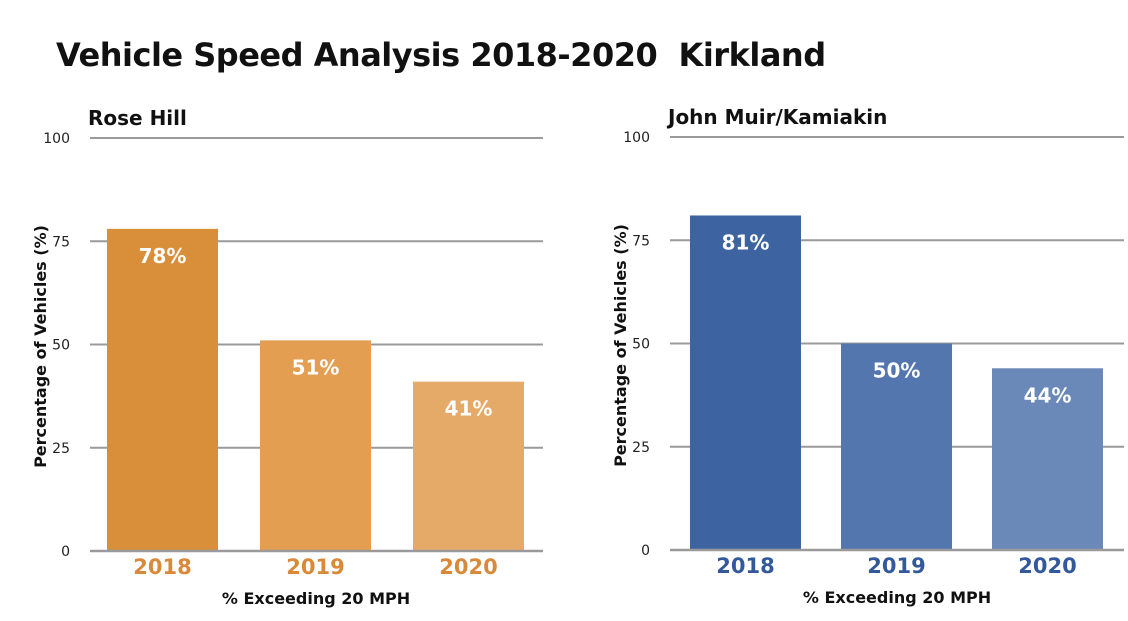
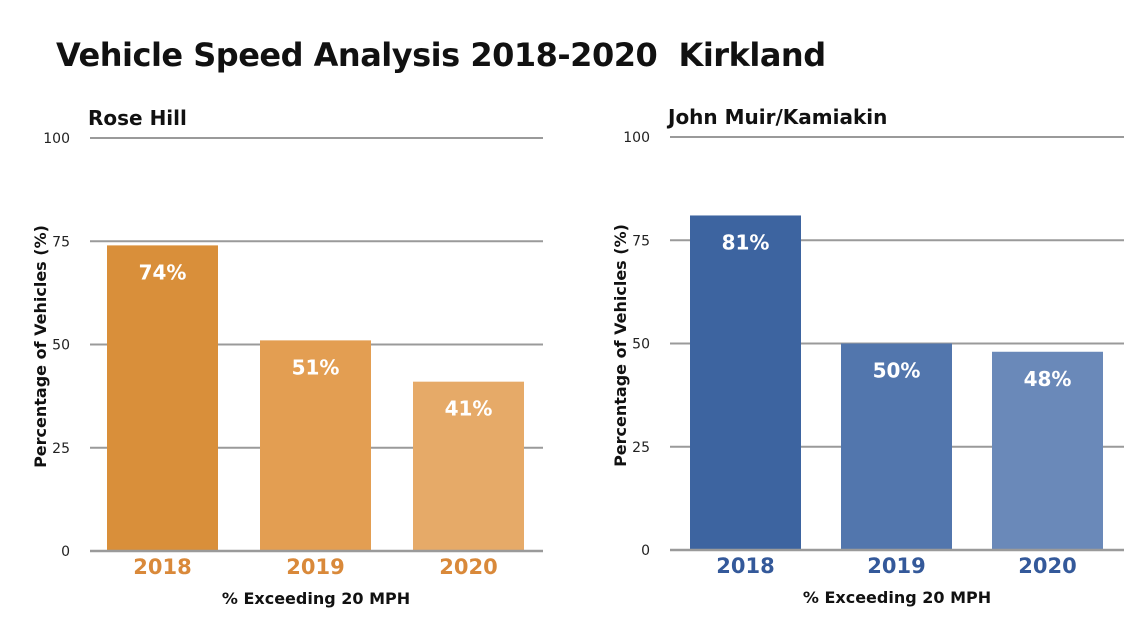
Rose Hill/2018: 78% -> 74%
John Muir/Kamiakin/2020: 44% -> 48%
